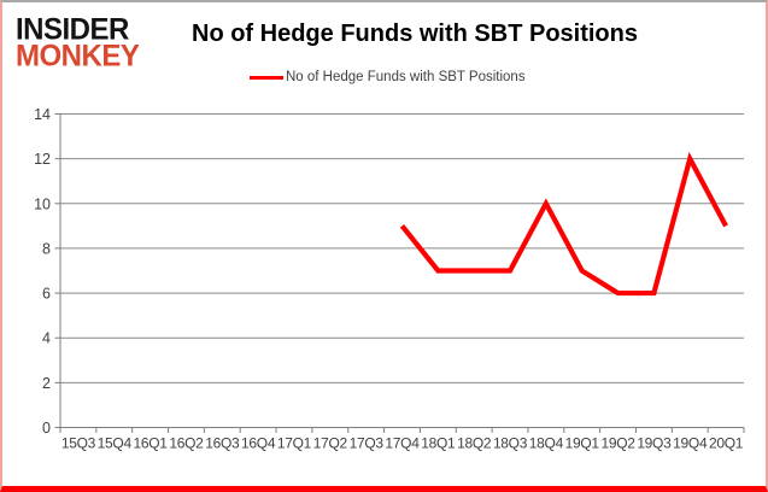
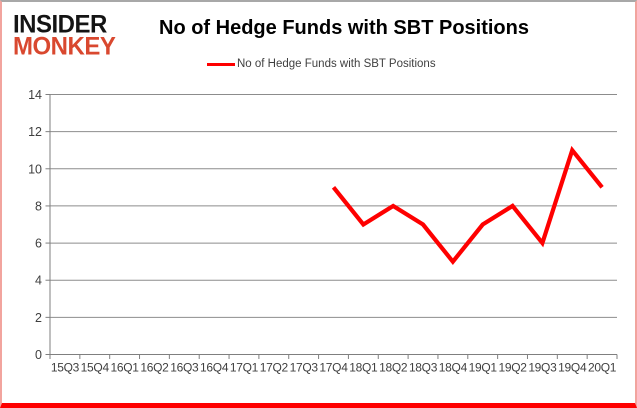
18Q2: 7 -> 8
18Q4: 10 -> 5
19Q2: 6 -> 8
19Q4: 12 -> 11
